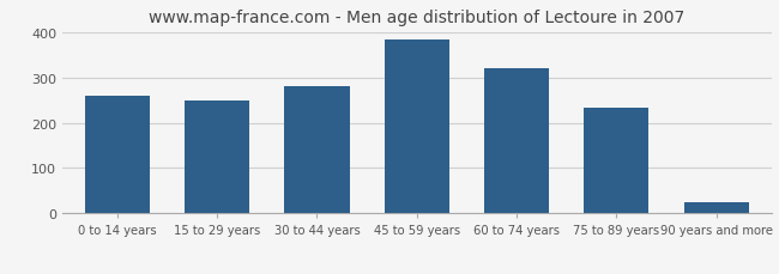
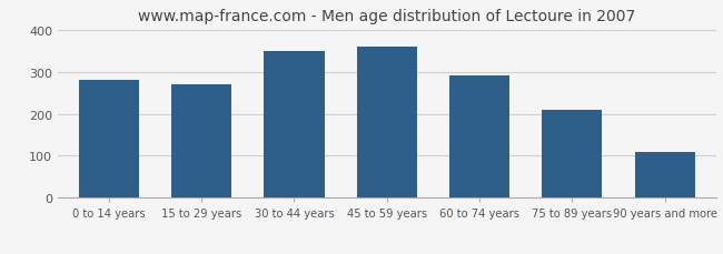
0 to 14 years: 258 -> 280
15 to 29 years: 250 -> 270
30 to 44 years: 281 -> 350
45 to 59 years: 383 -> 360
60 to 74 years: 321 -> 290
75 to 89 years: 232 -> 210
90 years and more: 25 -> 110
